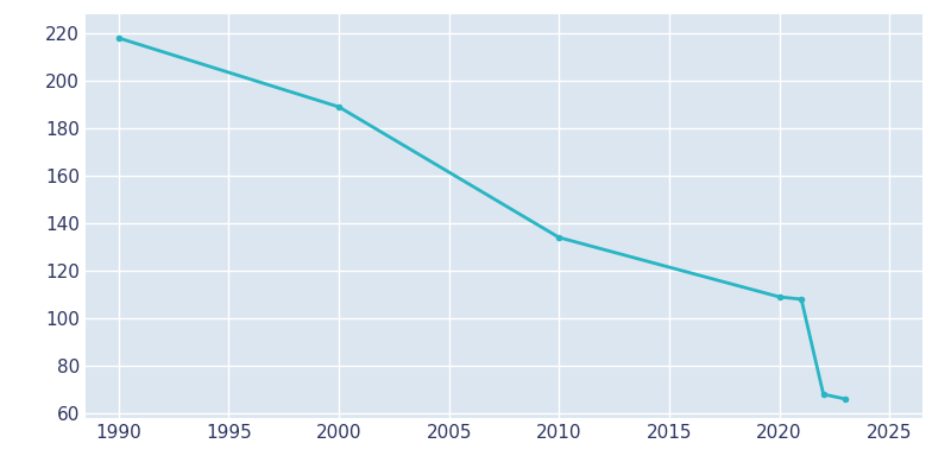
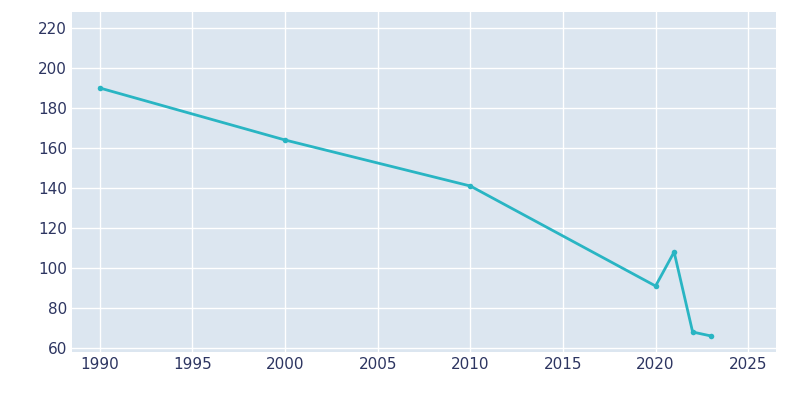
1990: 218 -> 190
2000: 189 -> 164
2010: 134 -> 141
2020: 109 -> 91
